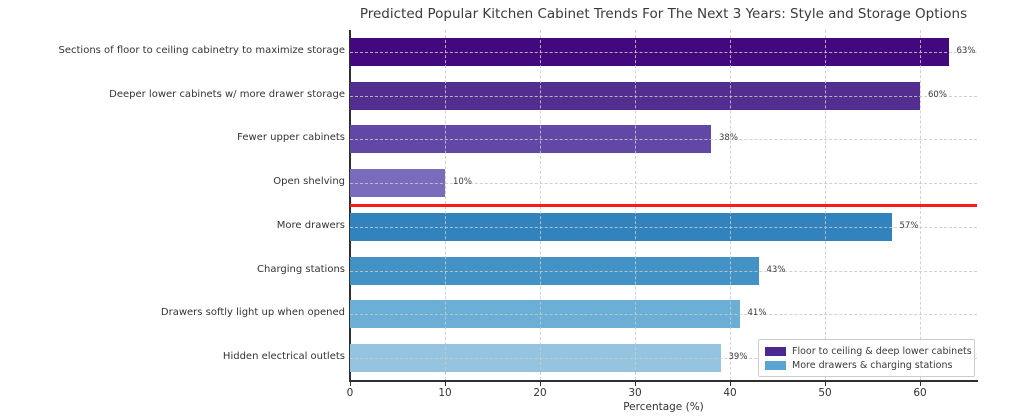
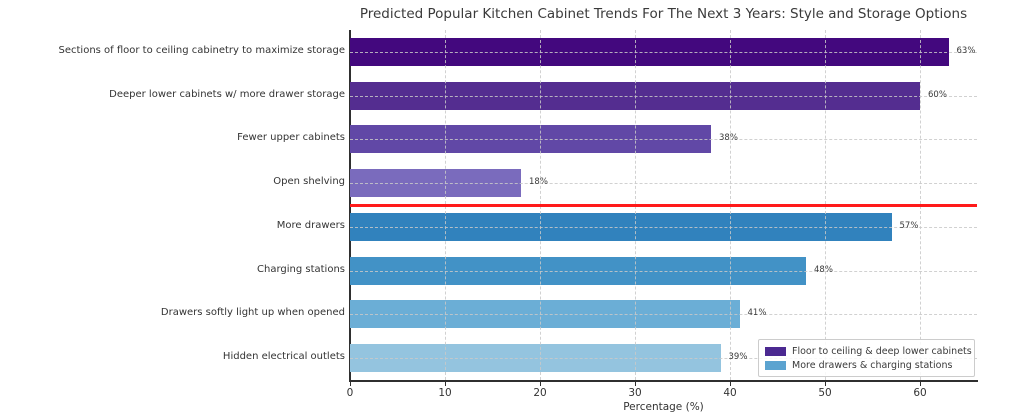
Open shelving: 10% -> 18%
Charging stations: 43% -> 48%
